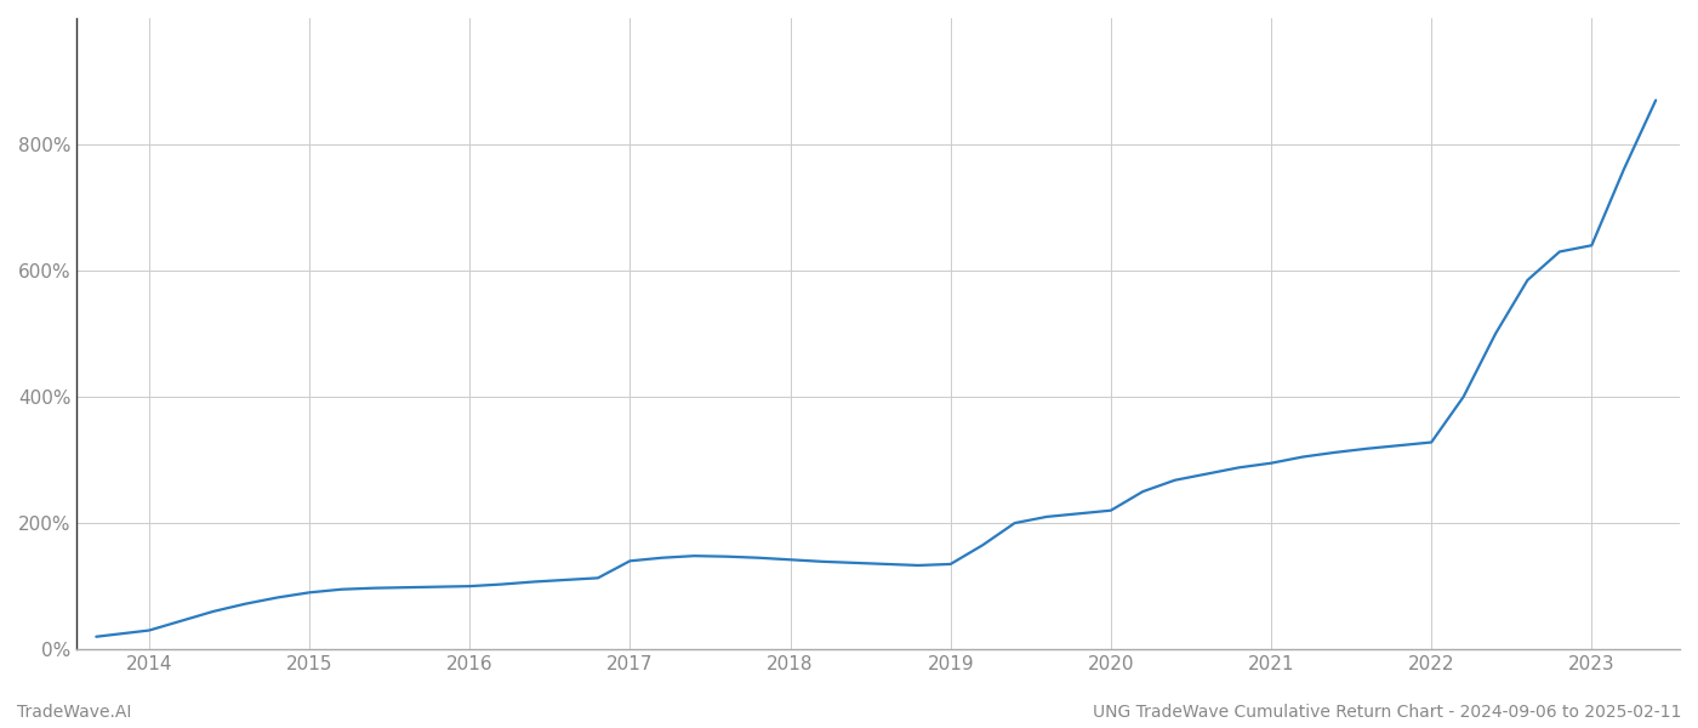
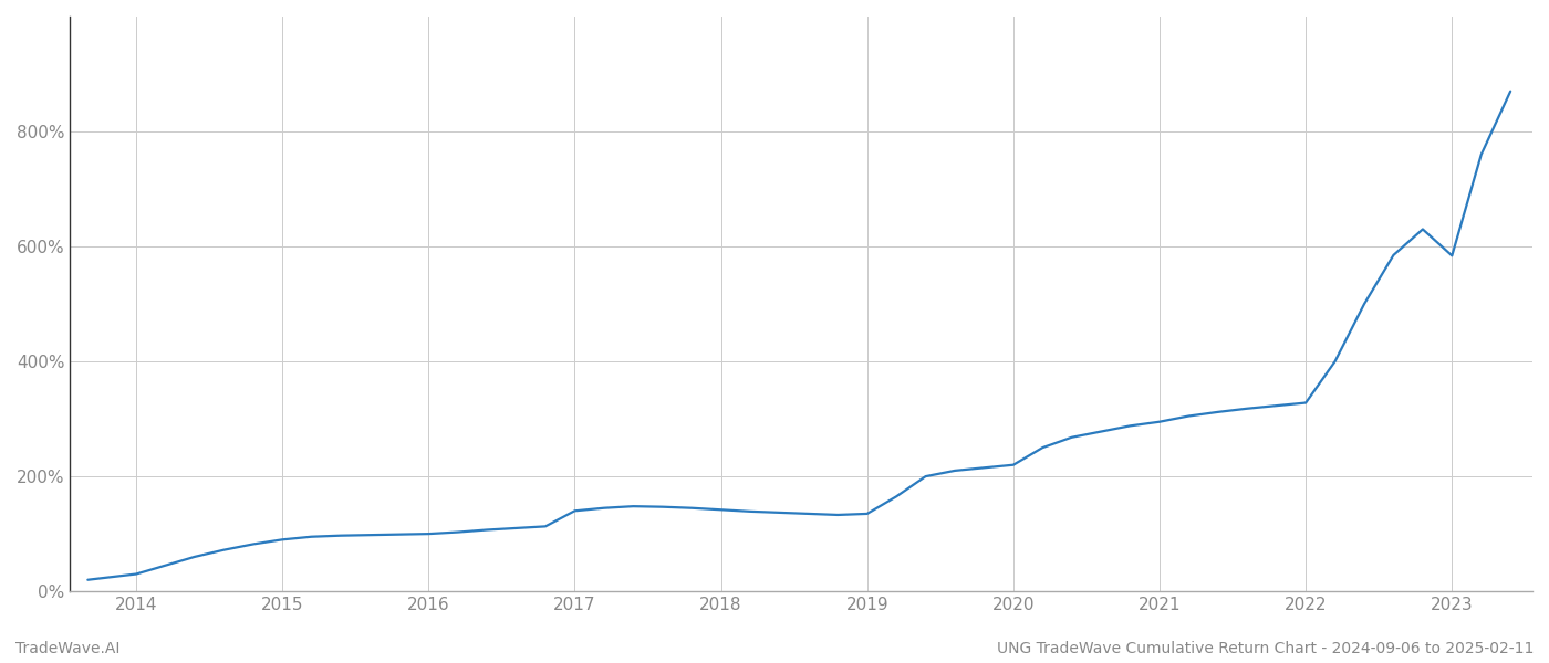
2023: 640% -> 584%
